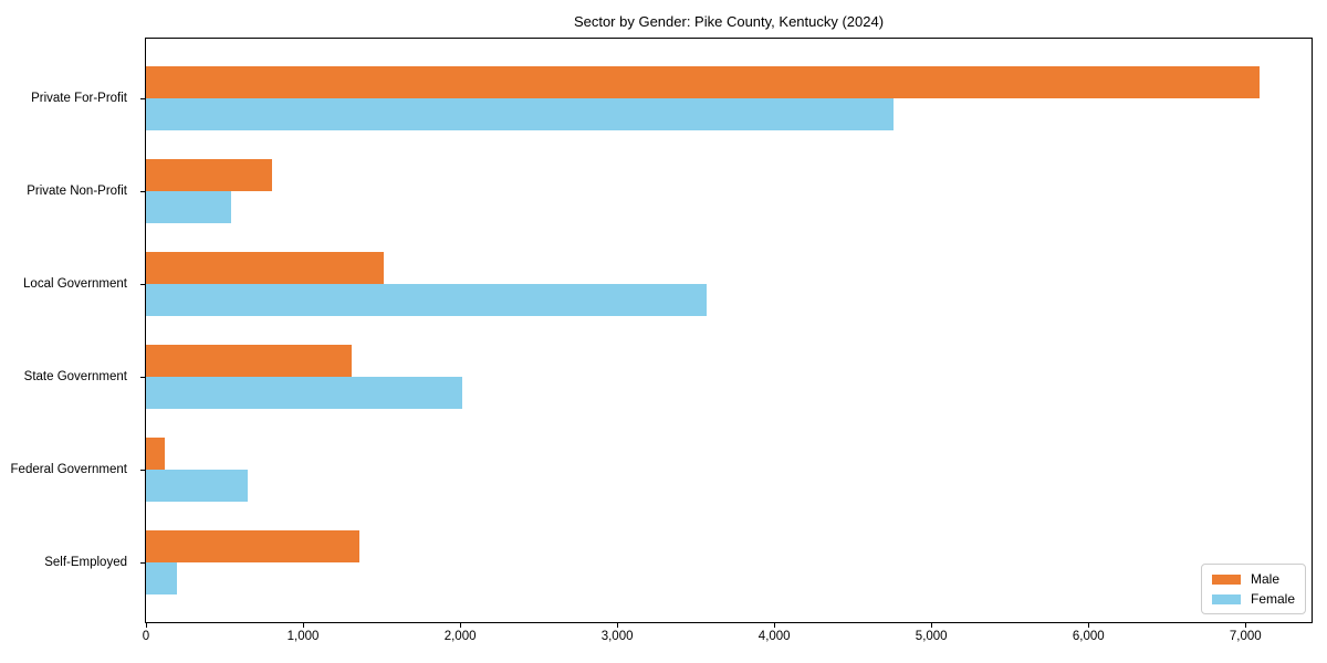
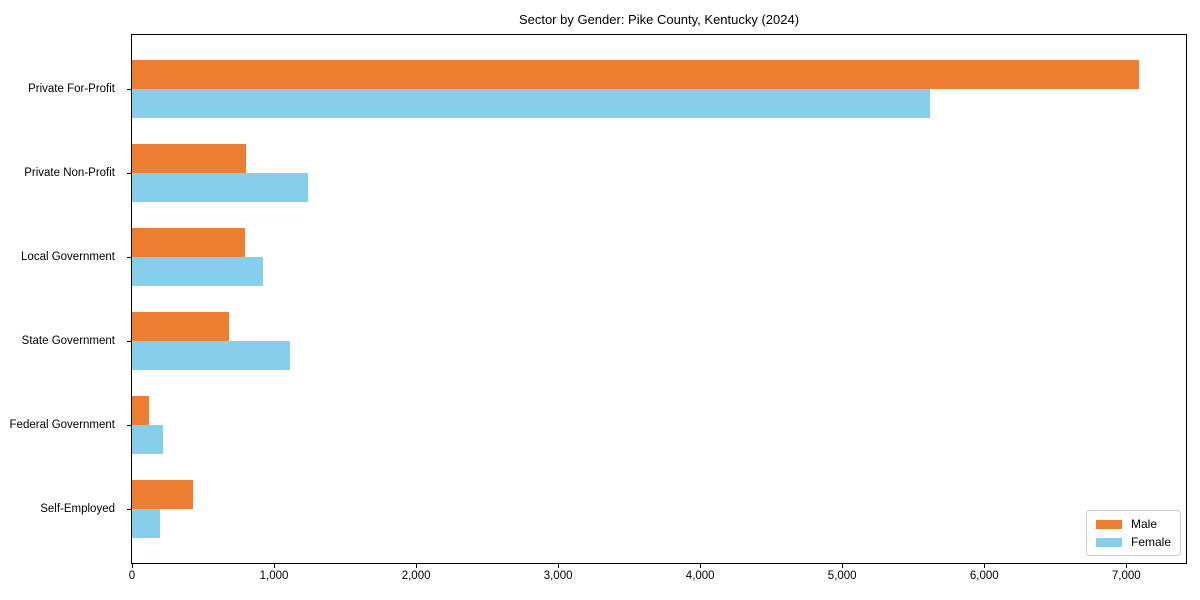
Female/Private For-Profit: 4760 -> 5620
Female/Private Non-Profit: 540 -> 1240
Male/Local Government: 1510 -> 800
Female/Local Government: 3570 -> 920
Male/State Government: 1310 -> 680
Female/State Government: 2010 -> 1120
Female/Federal Government: 650 -> 220
Male/Self-Employed: 1360 -> 430
